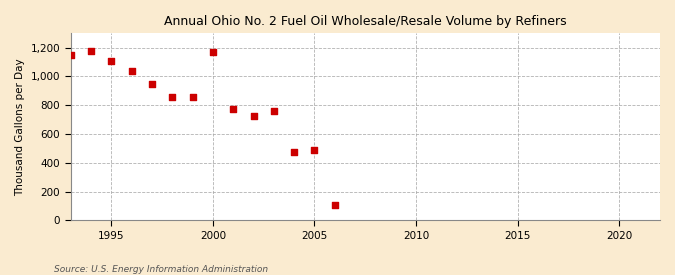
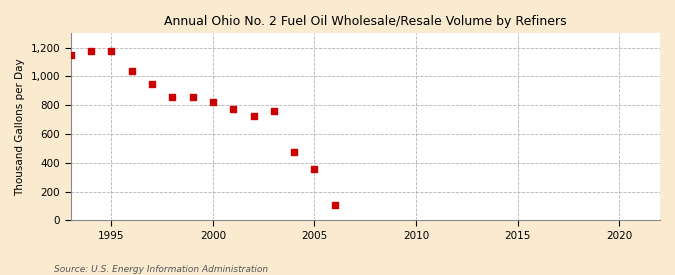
1995: 1,110 -> 1,180
2000: 1,170 -> 820
2005: 490 -> 360
